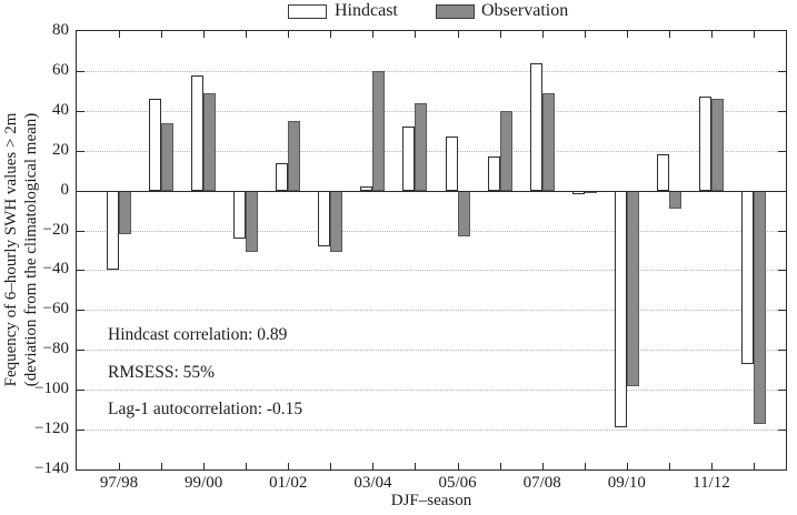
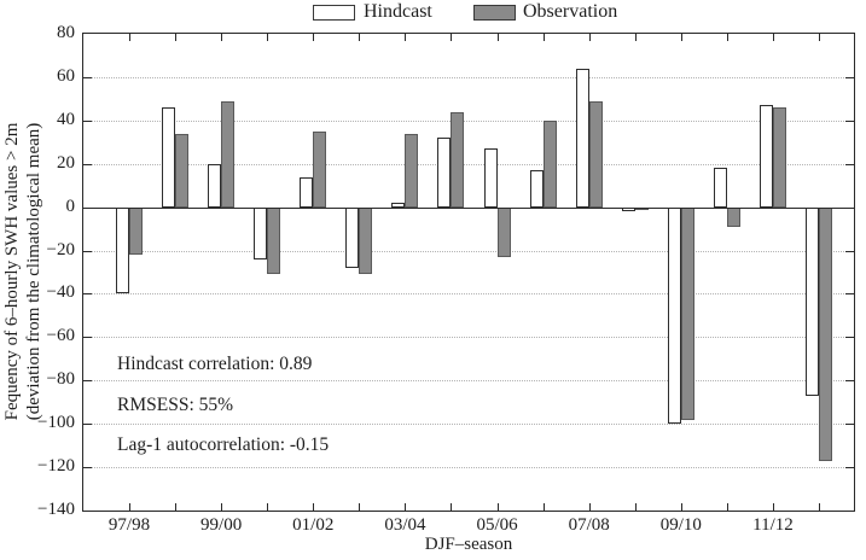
Hindcast/99/00: 58 -> 20
Observation/03/04: 60 -> 34
Hindcast/09/10: -119 -> -100
